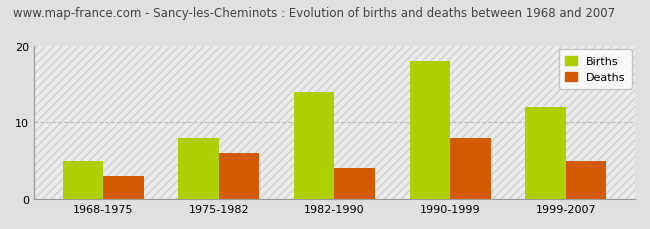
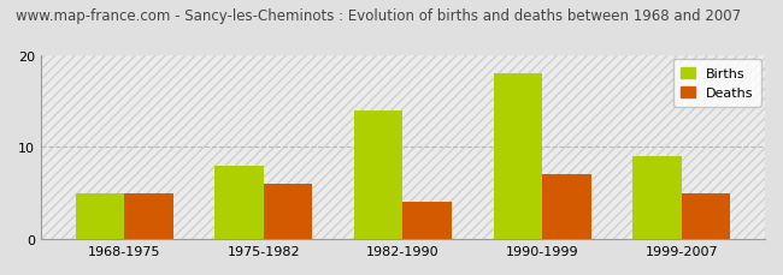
Deaths/1968-1975: 3 -> 5
Deaths/1990-1999: 8 -> 7
Births/1999-2007: 12 -> 9
